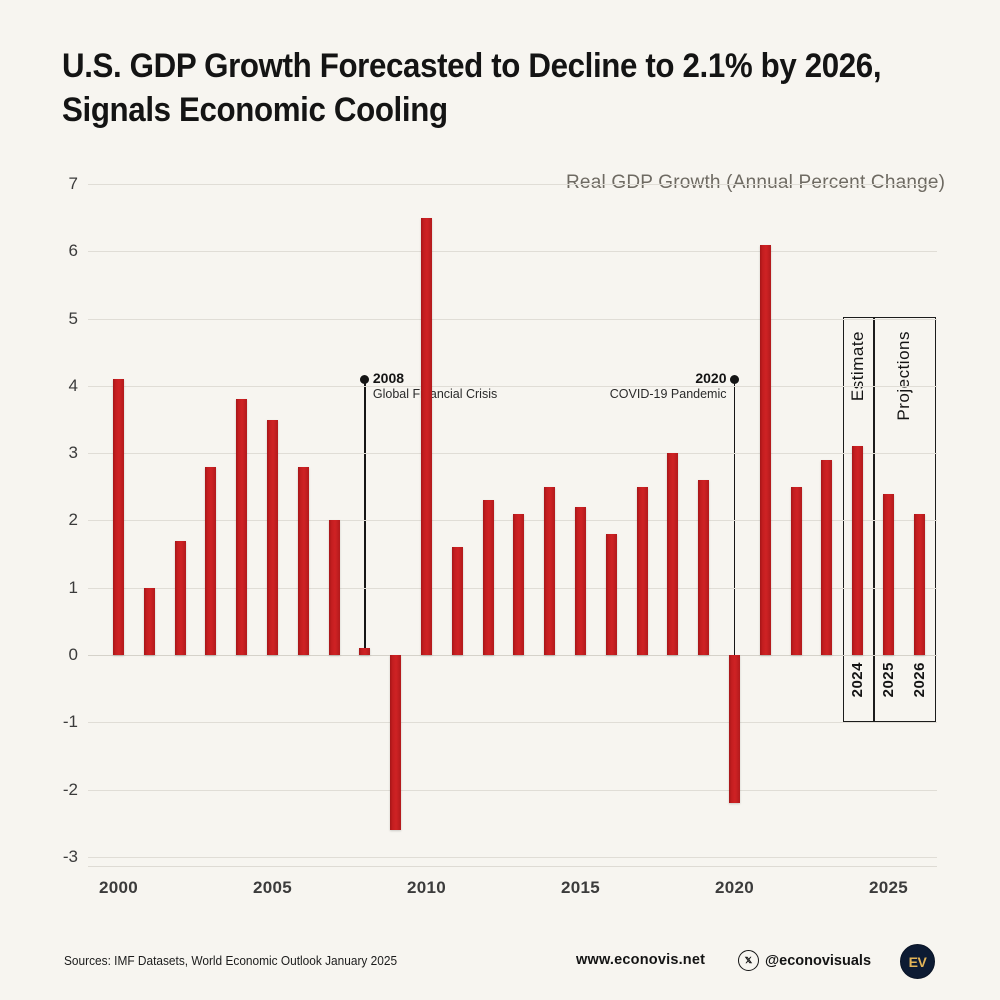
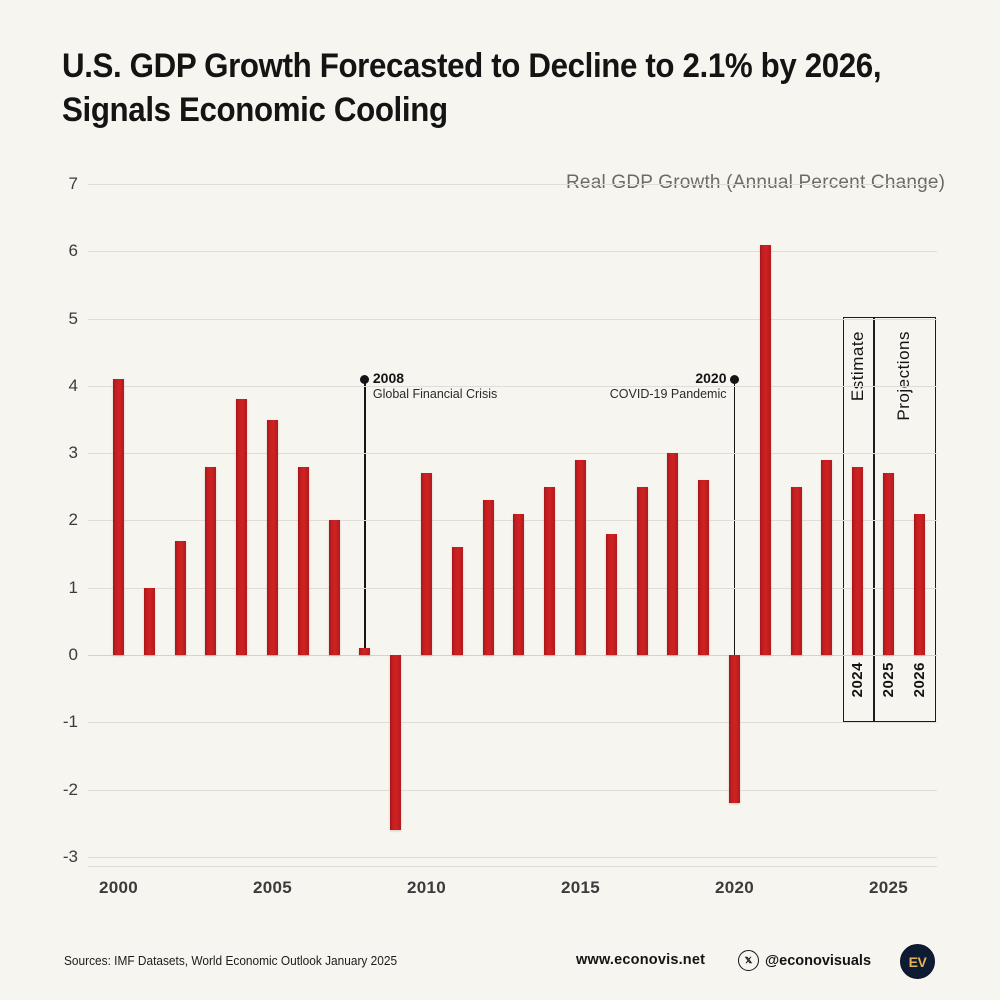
2010: 6.5 -> 2.7
2015: 2.2 -> 2.9
2024: 3.1 -> 2.8
2025: 2.4 -> 2.7
